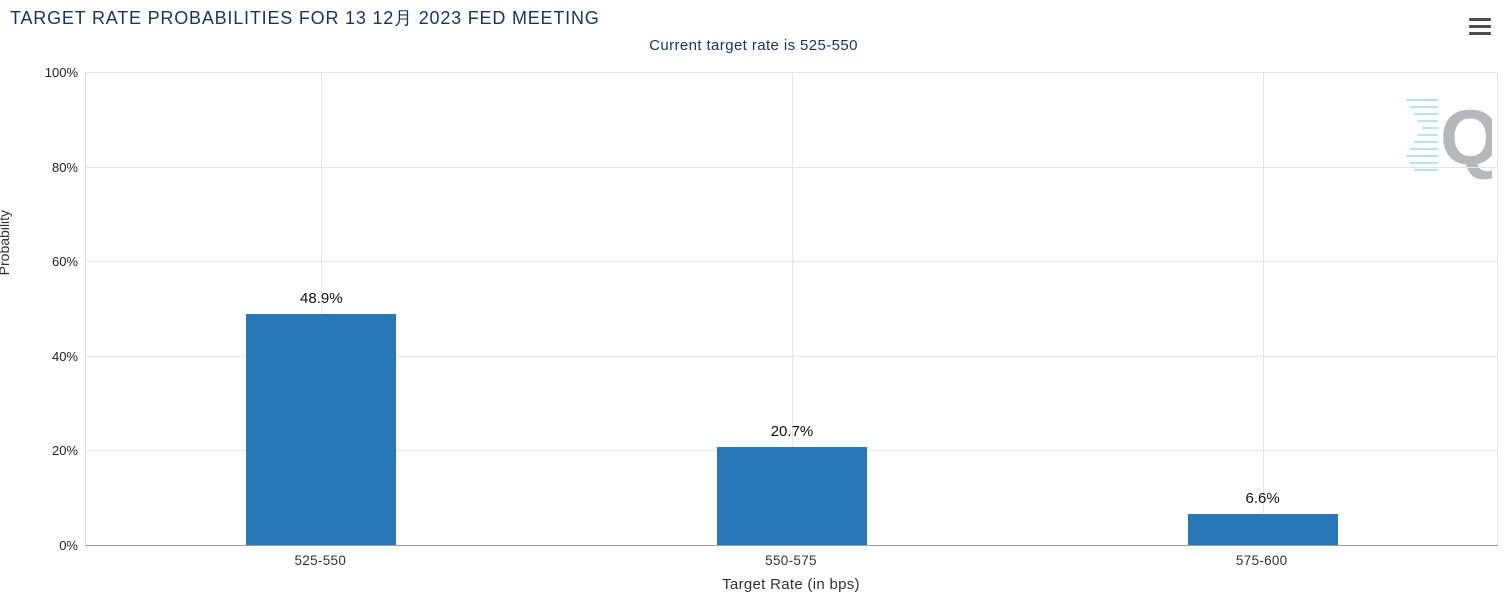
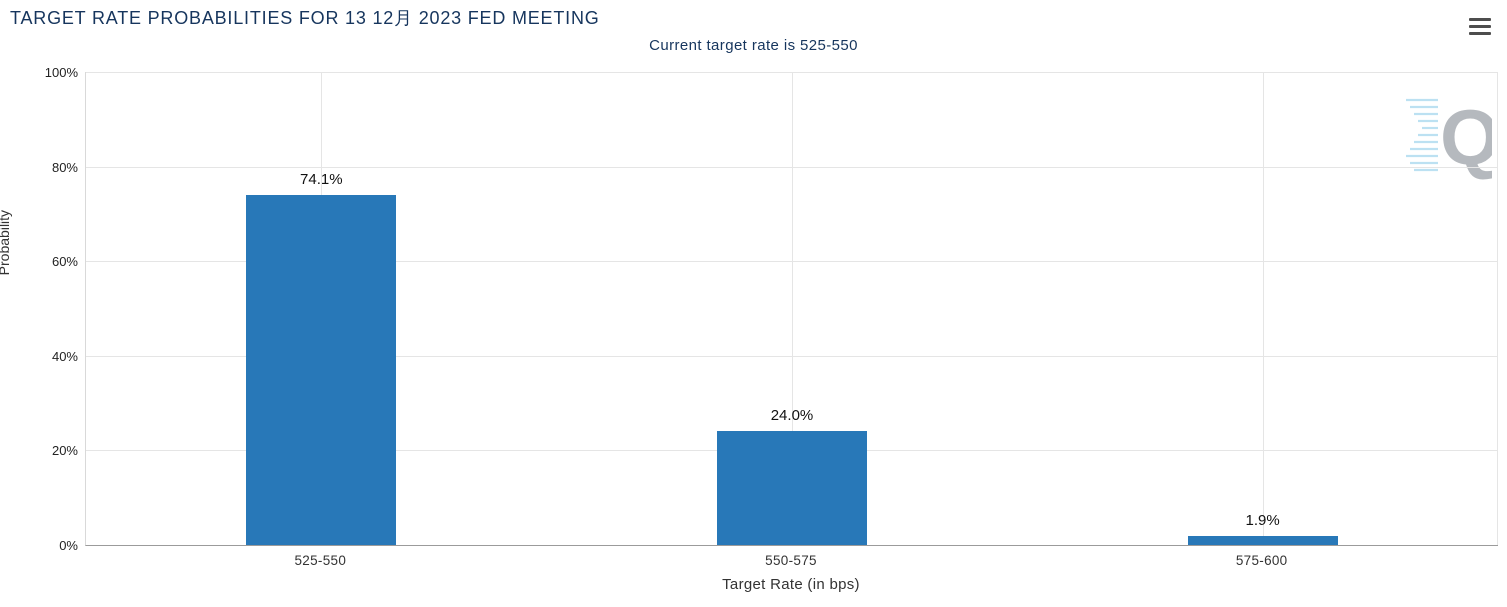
525-550: 48.9% -> 74.1%
550-575: 20.7% -> 24.0%
575-600: 6.6% -> 1.9%
